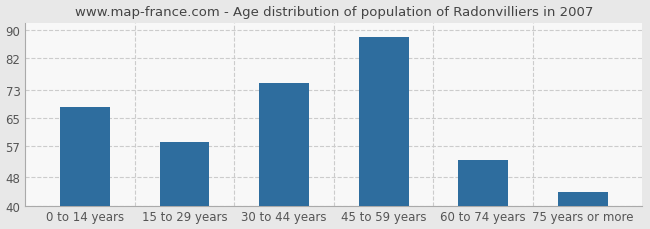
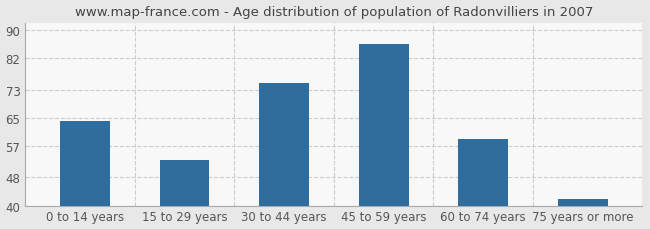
0 to 14 years: 68 -> 64
15 to 29 years: 58 -> 53
45 to 59 years: 88 -> 86
60 to 74 years: 53 -> 59
75 years or more: 44 -> 42
